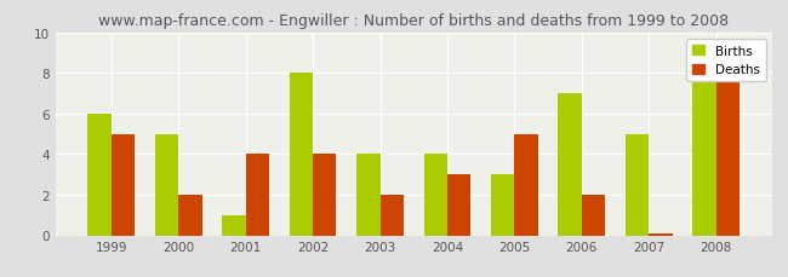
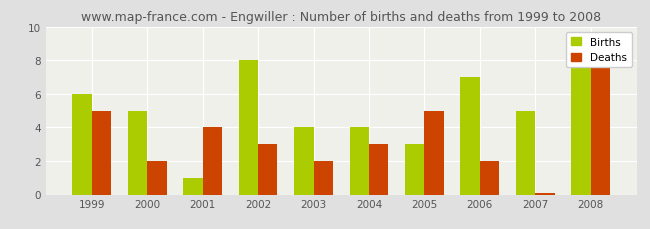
Deaths/2002: 4.0 -> 3.0
